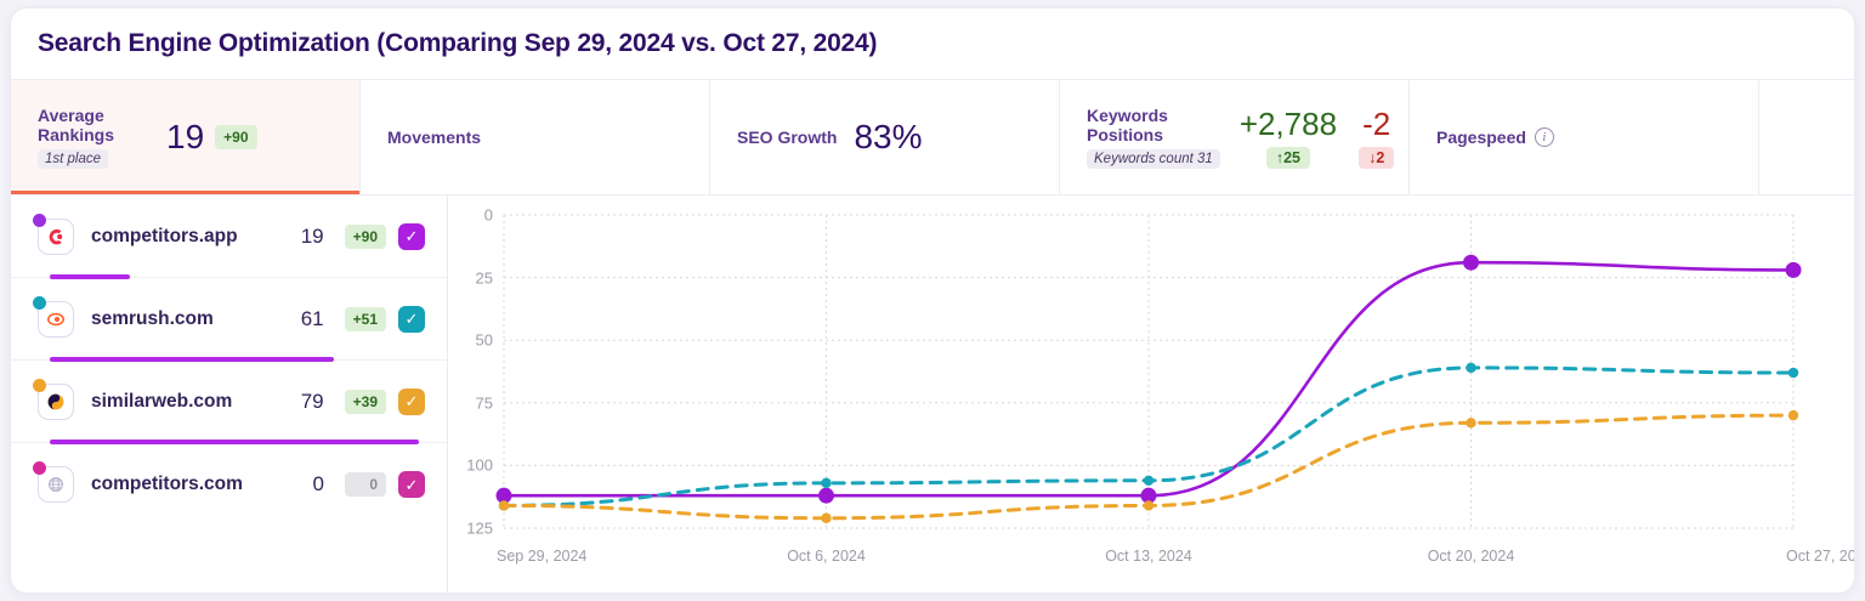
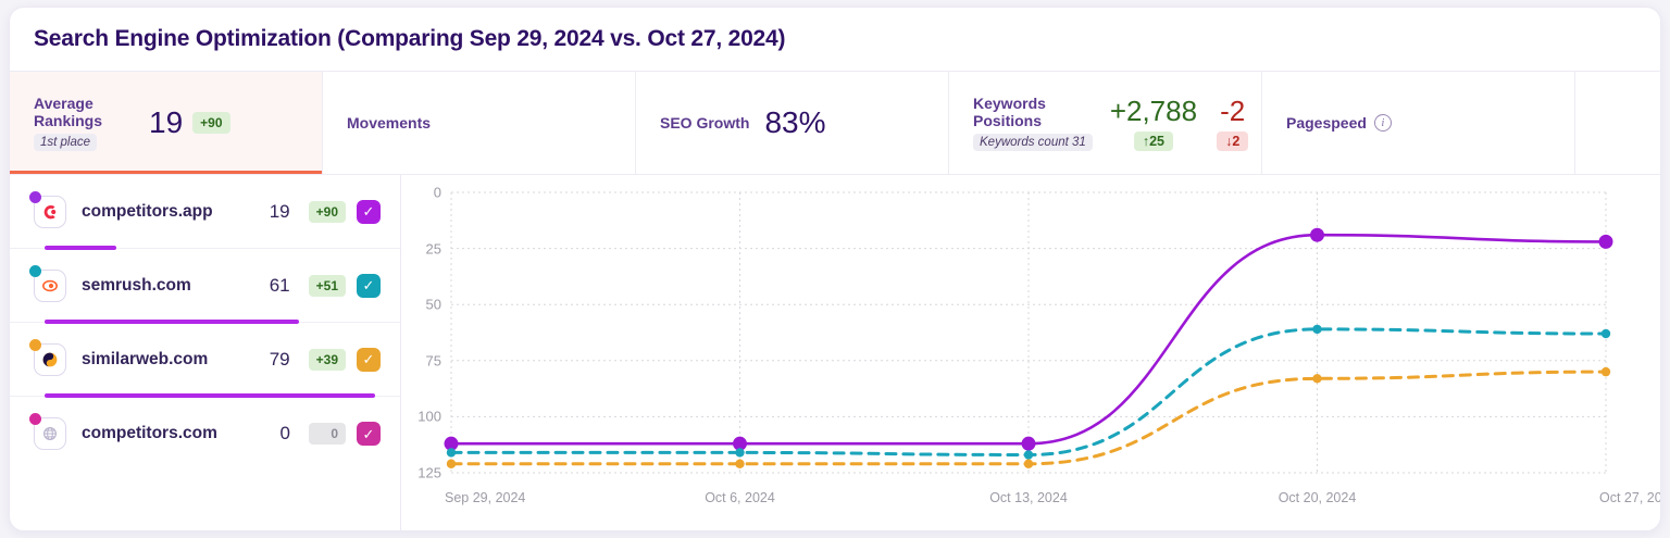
similarweb.com/Sep 29, 2024: 116 -> 121
semrush.com/Oct 6, 2024: 107 -> 116
semrush.com/Oct 13, 2024: 106 -> 117
similarweb.com/Oct 13, 2024: 116 -> 121
